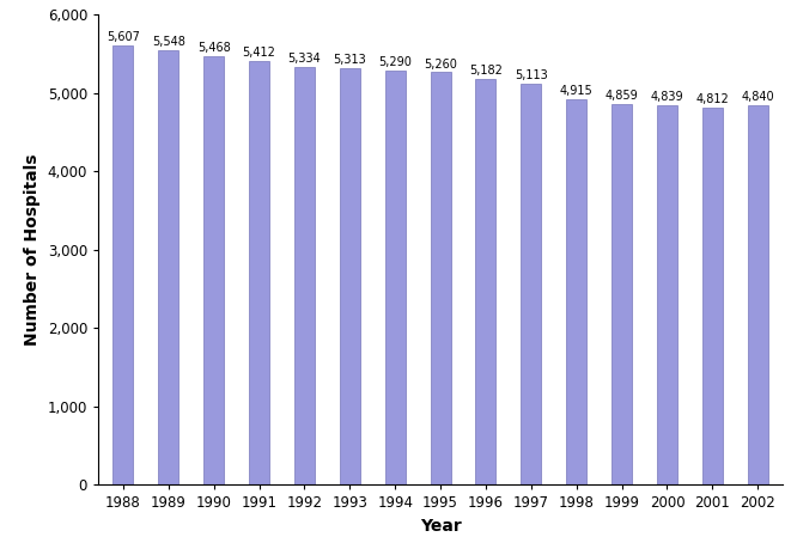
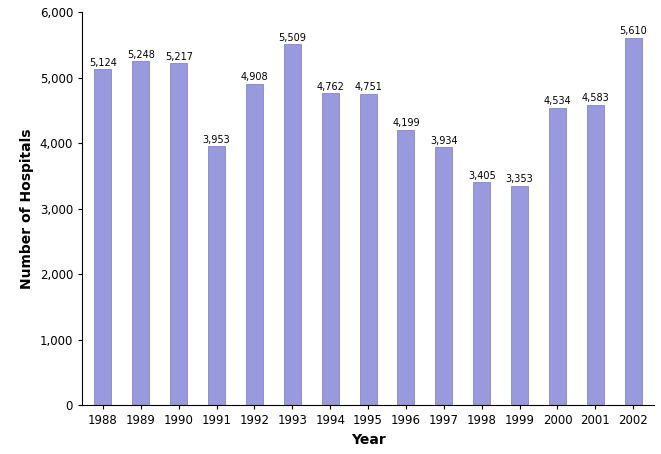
1988: 5,607 -> 5,124
1989: 5,548 -> 5,248
1990: 5,468 -> 5,217
1991: 5,412 -> 3,953
1992: 5,334 -> 4,908
1993: 5,313 -> 5,509
1994: 5,290 -> 4,762
1995: 5,260 -> 4,751
1996: 5,182 -> 4,199
1997: 5,113 -> 3,934
1998: 4,915 -> 3,405
1999: 4,859 -> 3,353
2000: 4,839 -> 4,534
2001: 4,812 -> 4,583
2002: 4,840 -> 5,610
